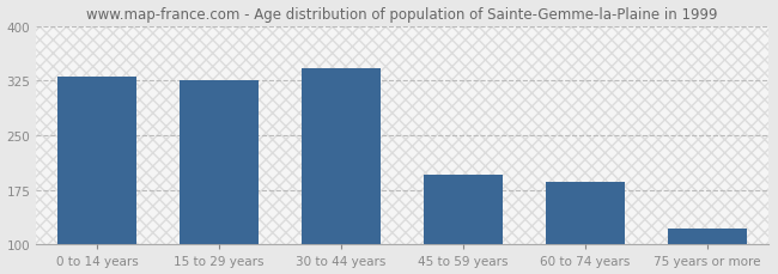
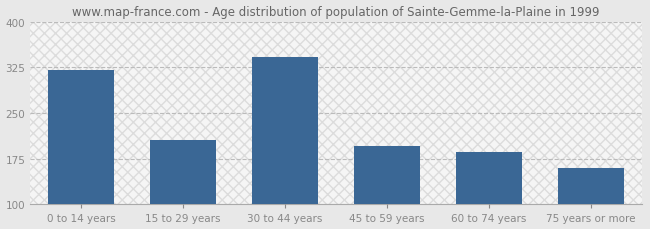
0 to 14 years: 330 -> 320
15 to 29 years: 325 -> 206
75 years or more: 122 -> 160
